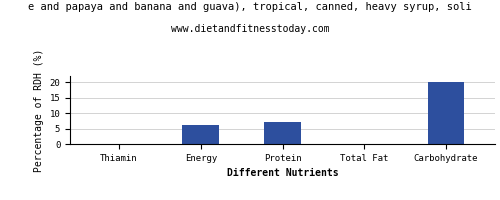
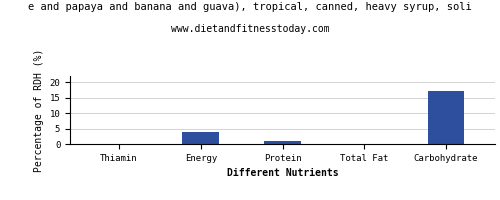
Energy: 6 -> 4
Protein: 7 -> 1
Carbohydrate: 20 -> 17
